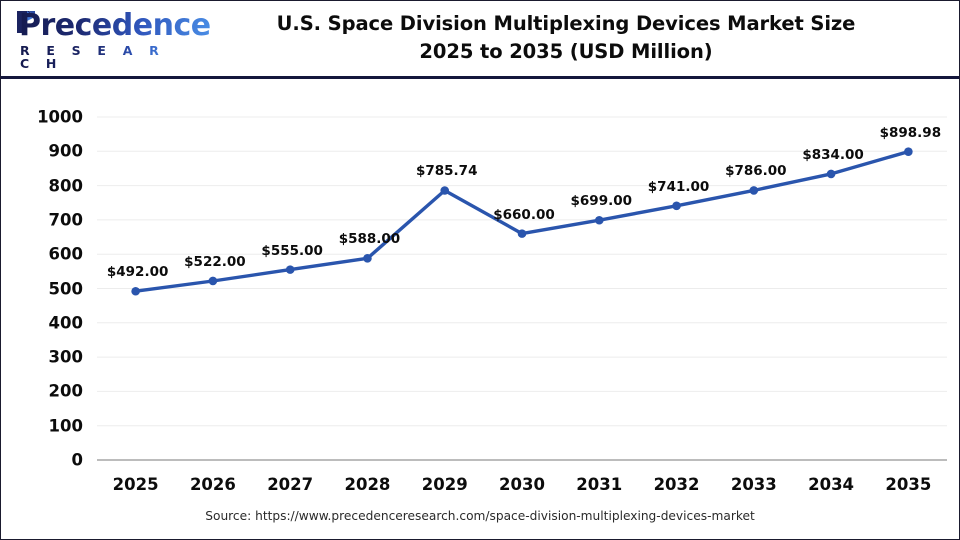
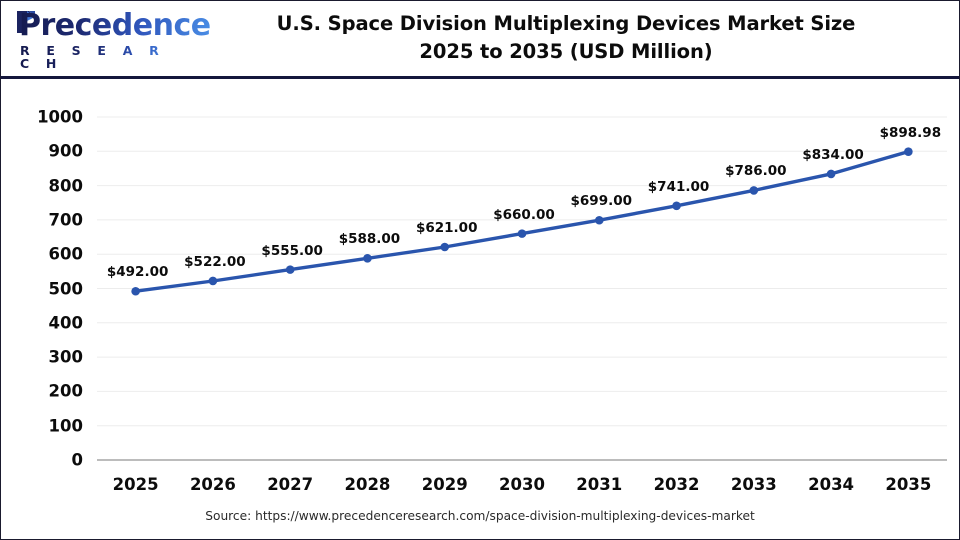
2029: $785.74 -> $621.00
